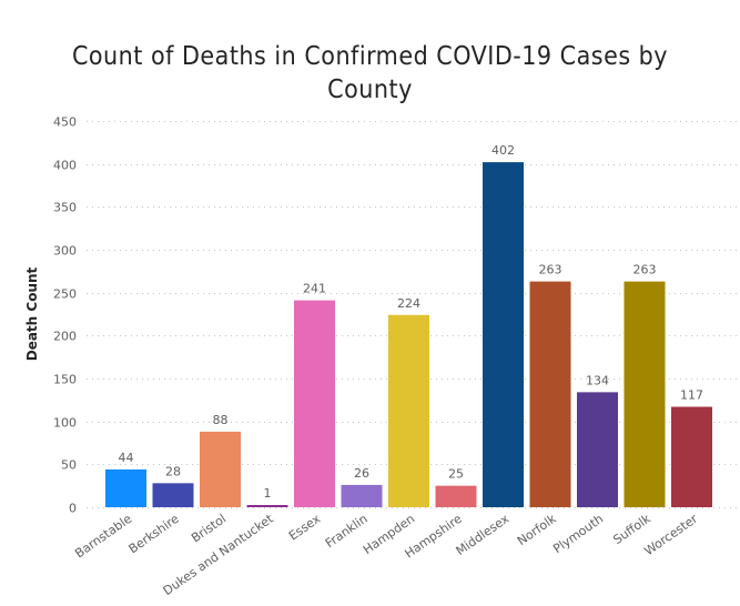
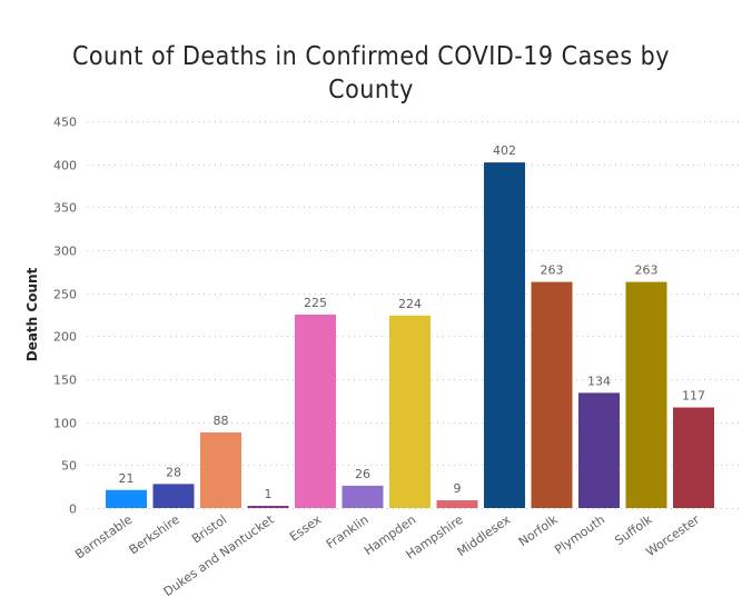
Barnstable: 44 -> 21
Essex: 241 -> 225
Hampshire: 25 -> 9
